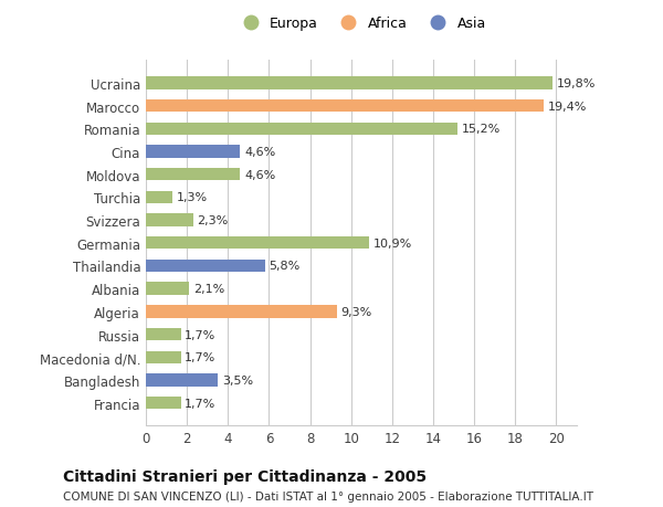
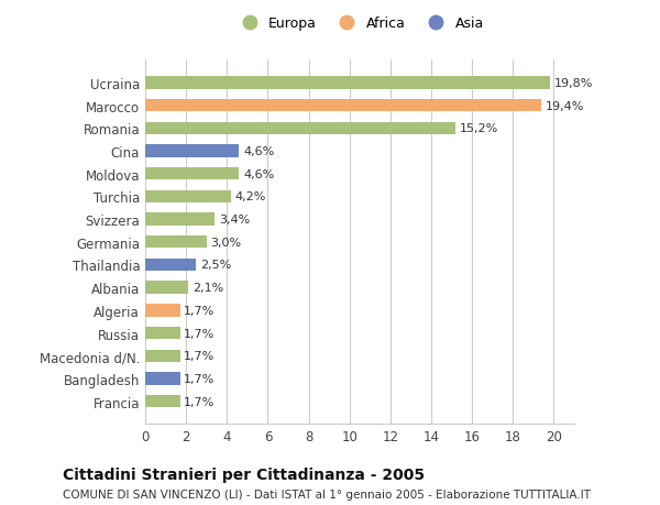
Turchia: 1,3% -> 4,2%
Svizzera: 2,3% -> 3,4%
Germania: 10,9% -> 3,0%
Thailandia: 5,8% -> 2,5%
Algeria: 9,3% -> 1,7%
Bangladesh: 3,5% -> 1,7%
